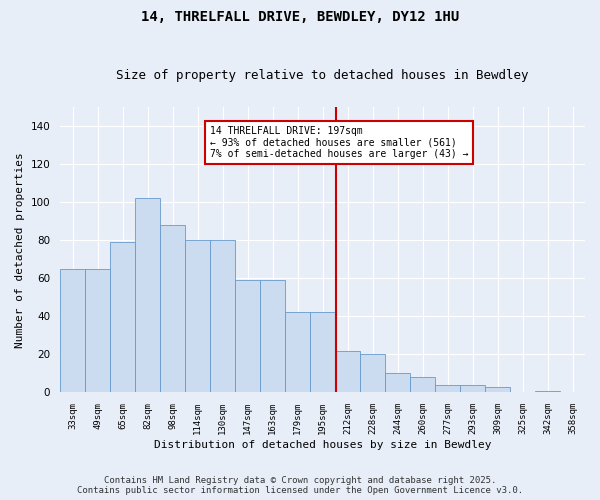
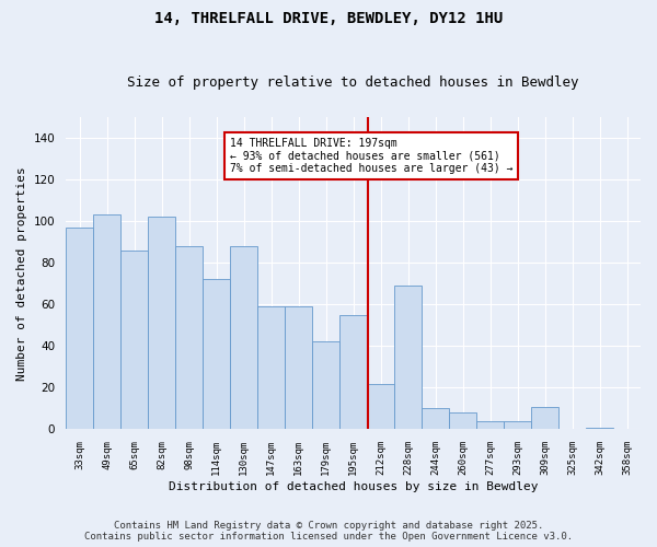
33sqm: 65 -> 97
49sqm: 65 -> 103
65sqm: 79 -> 86
114sqm: 80 -> 72
130sqm: 80 -> 88
195sqm: 42 -> 55
228sqm: 20 -> 69
309sqm: 3 -> 11
